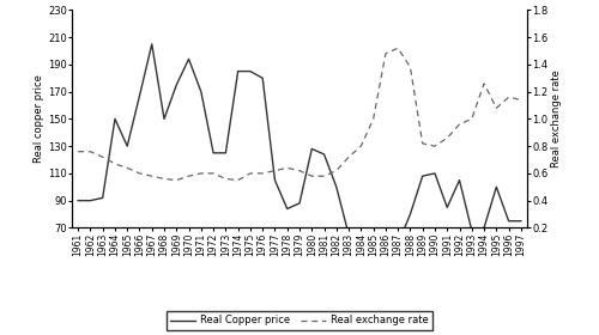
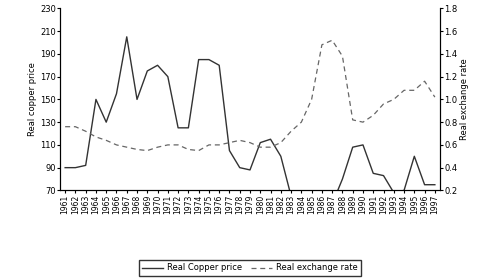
Real Copper price/1966: 167 -> 155
Real Copper price/1970: 194 -> 180
Real Copper price/1978: 84 -> 90
Real Copper price/1980: 128 -> 112
Real Copper price/1981: 124 -> 115
Real Copper price/1992: 105 -> 83
Real exchange rate/1994: 1.26 -> 1.08
Real exchange rate/1997: 1.14 -> 1.02
